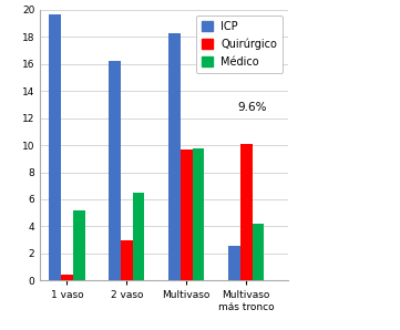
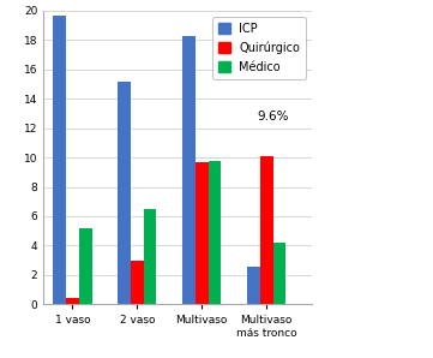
ICP/2 vaso: 16.2 -> 15.2
